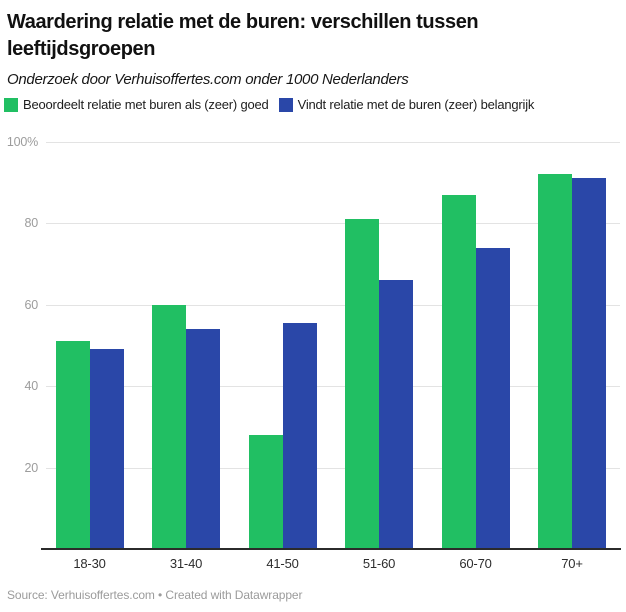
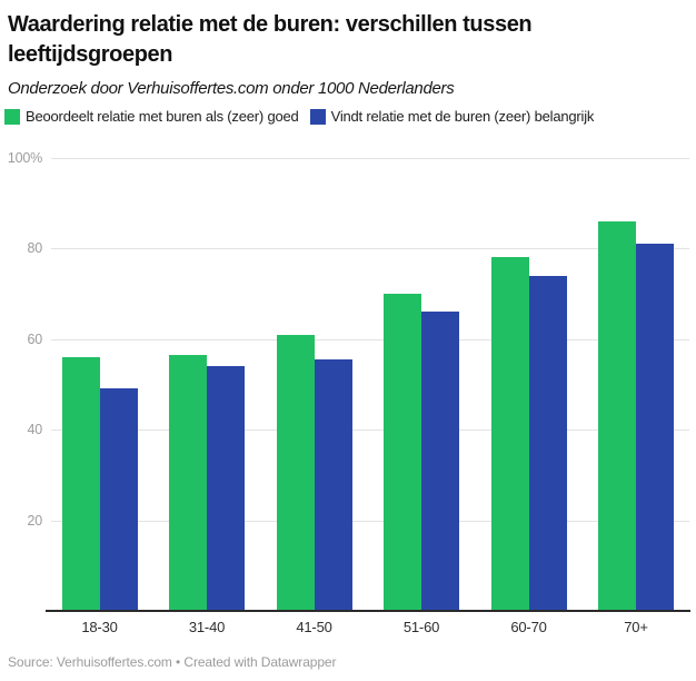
Beoordeelt relatie met buren als (zeer) goed/18-30: 51% -> 56%
Beoordeelt relatie met buren als (zeer) goed/31-40: 60% -> 56%
Beoordeelt relatie met buren als (zeer) goed/41-50: 28% -> 61%
Beoordeelt relatie met buren als (zeer) goed/51-60: 81% -> 70%
Beoordeelt relatie met buren als (zeer) goed/60-70: 87% -> 78%
Beoordeelt relatie met buren als (zeer) goed/70+: 92% -> 86%
Vindt relatie met de buren (zeer) belangrijk/70+: 91% -> 81%
